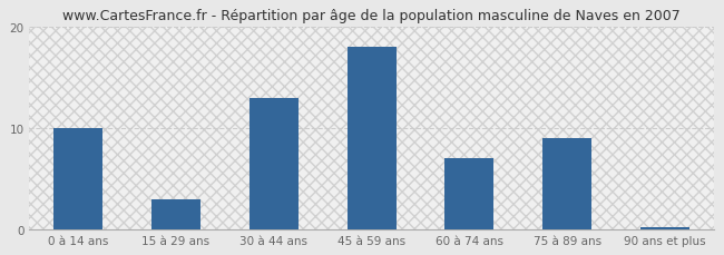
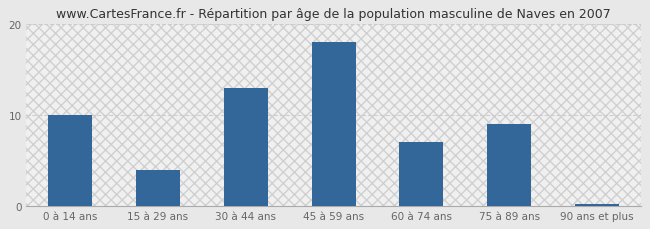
15 à 29 ans: 3.0 -> 4.0
